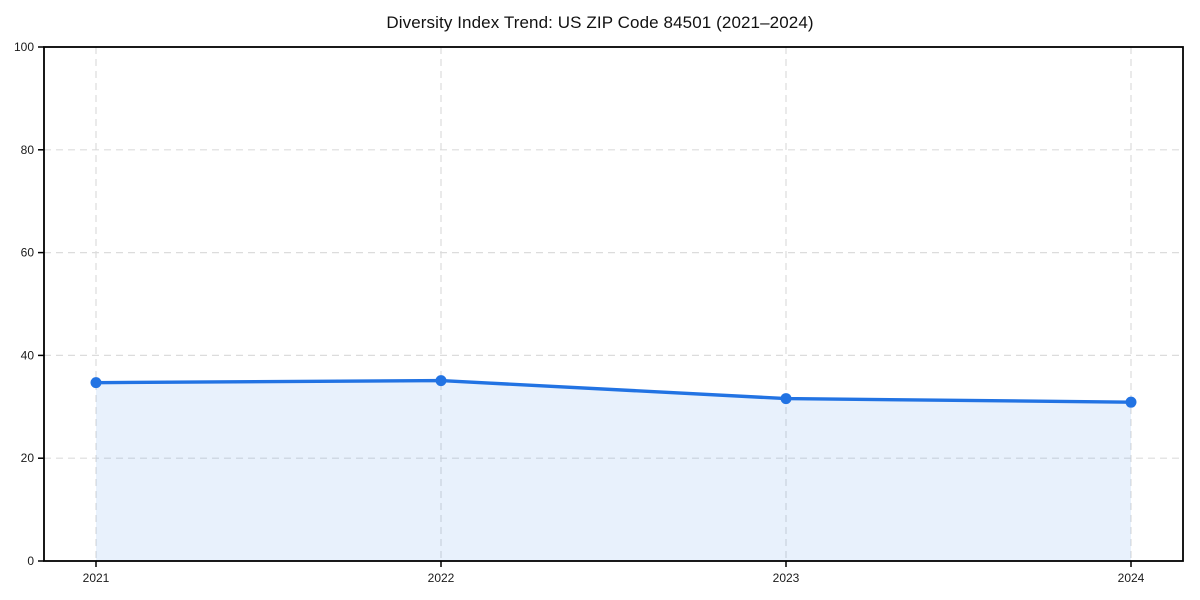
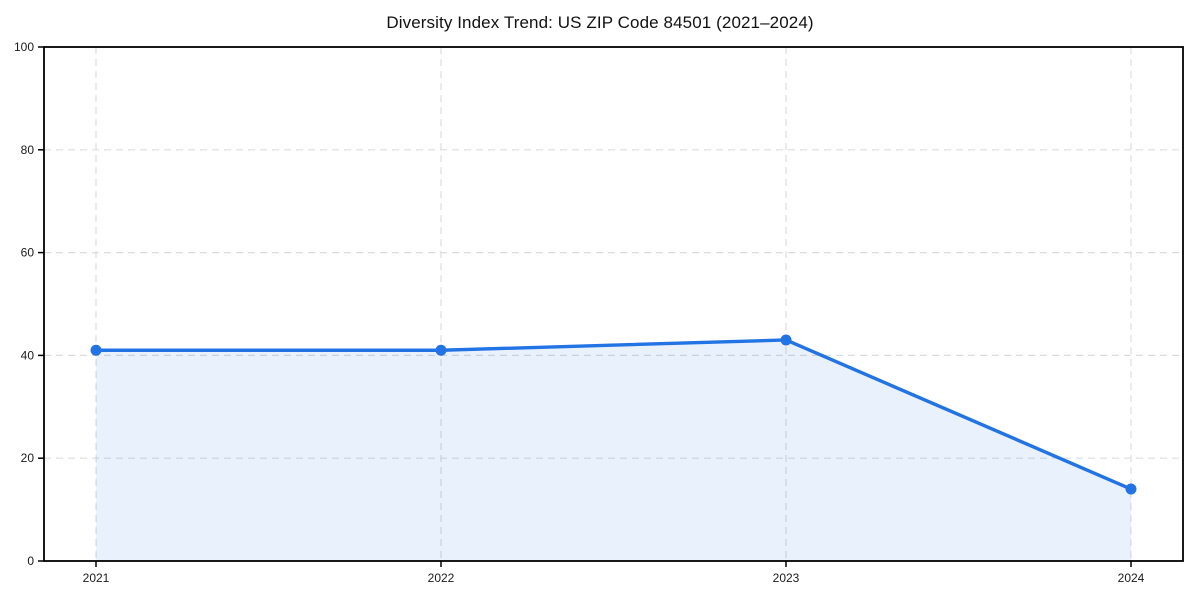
2021: 35 -> 41
2022: 35 -> 41
2023: 32 -> 43
2024: 31 -> 14
